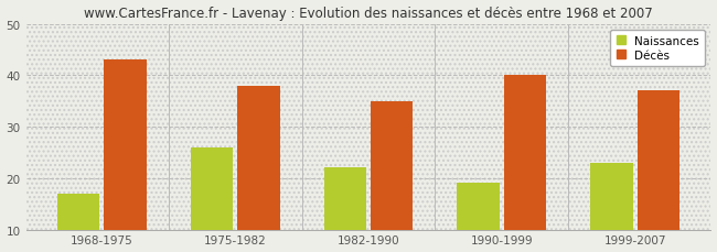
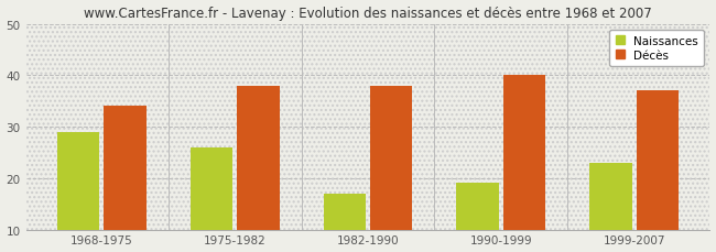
Naissances/1968-1975: 17 -> 29
Décès/1968-1975: 43 -> 34
Naissances/1982-1990: 22 -> 17
Décès/1982-1990: 35 -> 38
